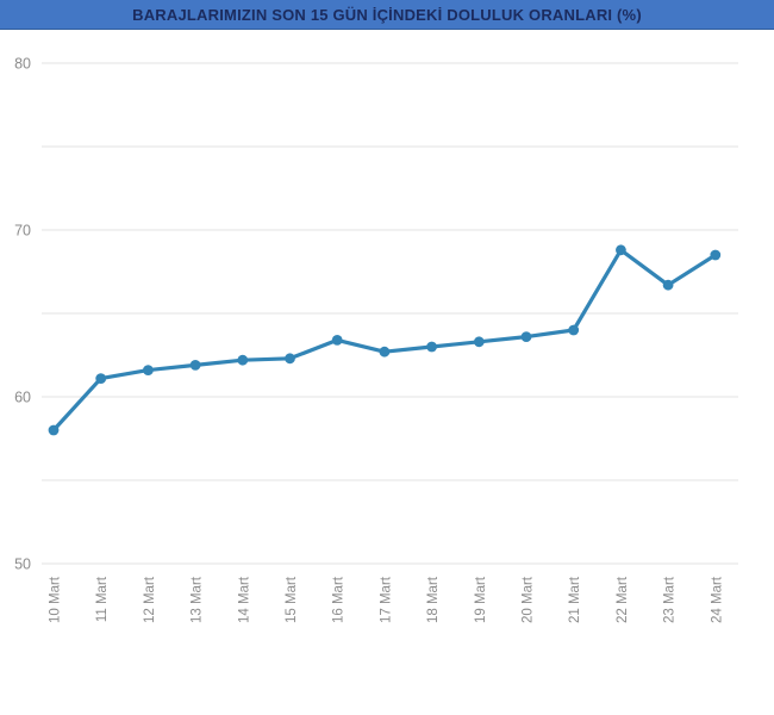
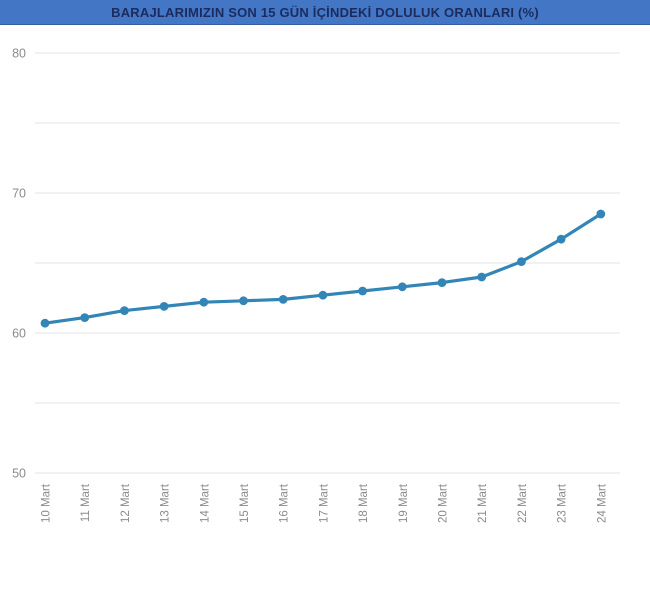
10 Mart: 58.0 -> 60.7
16 Mart: 63.4 -> 62.4
22 Mart: 68.8 -> 65.1
